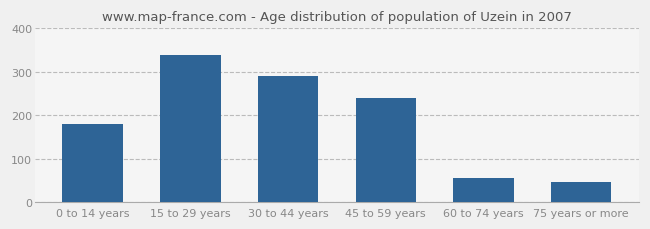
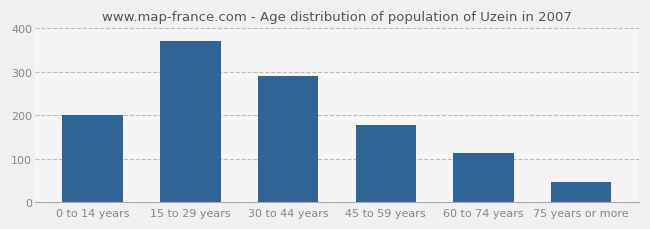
0 to 14 years: 180 -> 200
15 to 29 years: 340 -> 370
45 to 59 years: 240 -> 178
60 to 74 years: 55 -> 114
